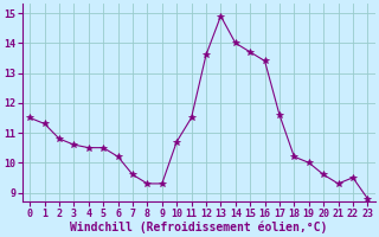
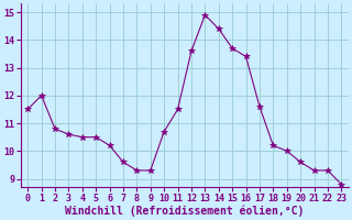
1: 11.3 -> 12.0
14: 14.0 -> 14.4
22: 9.5 -> 9.3
